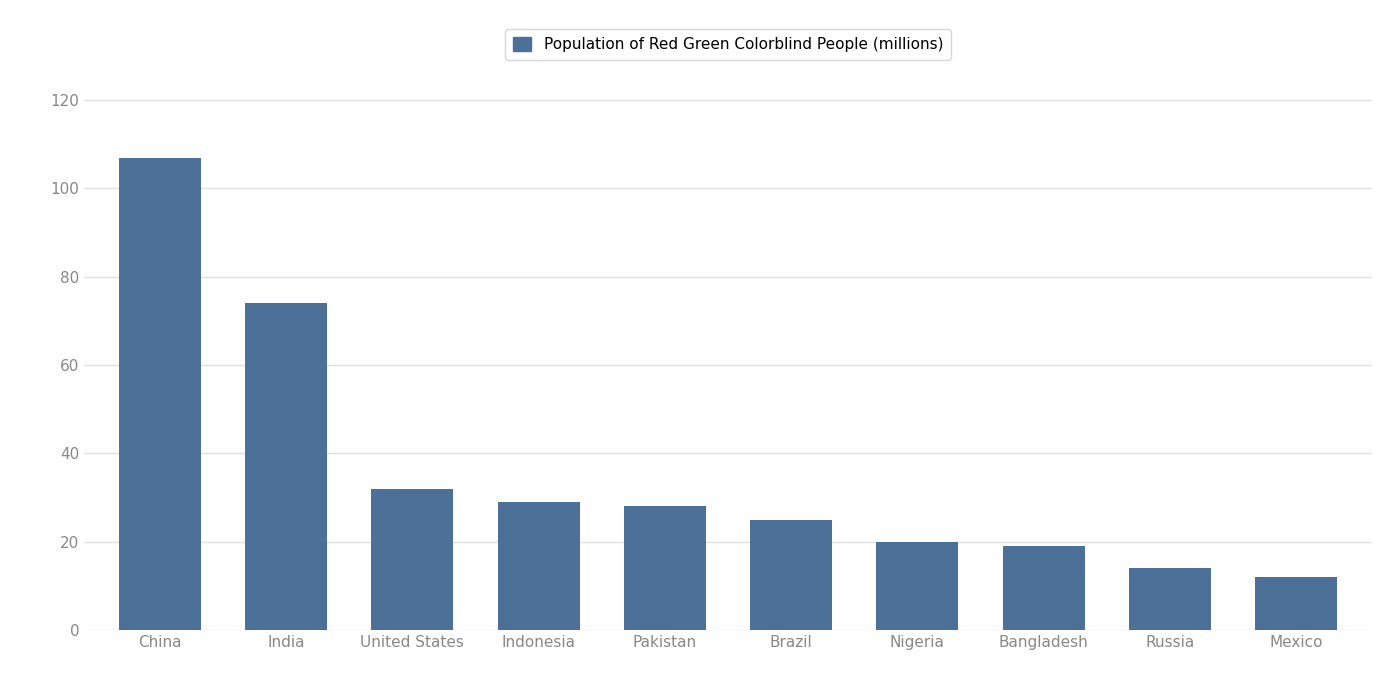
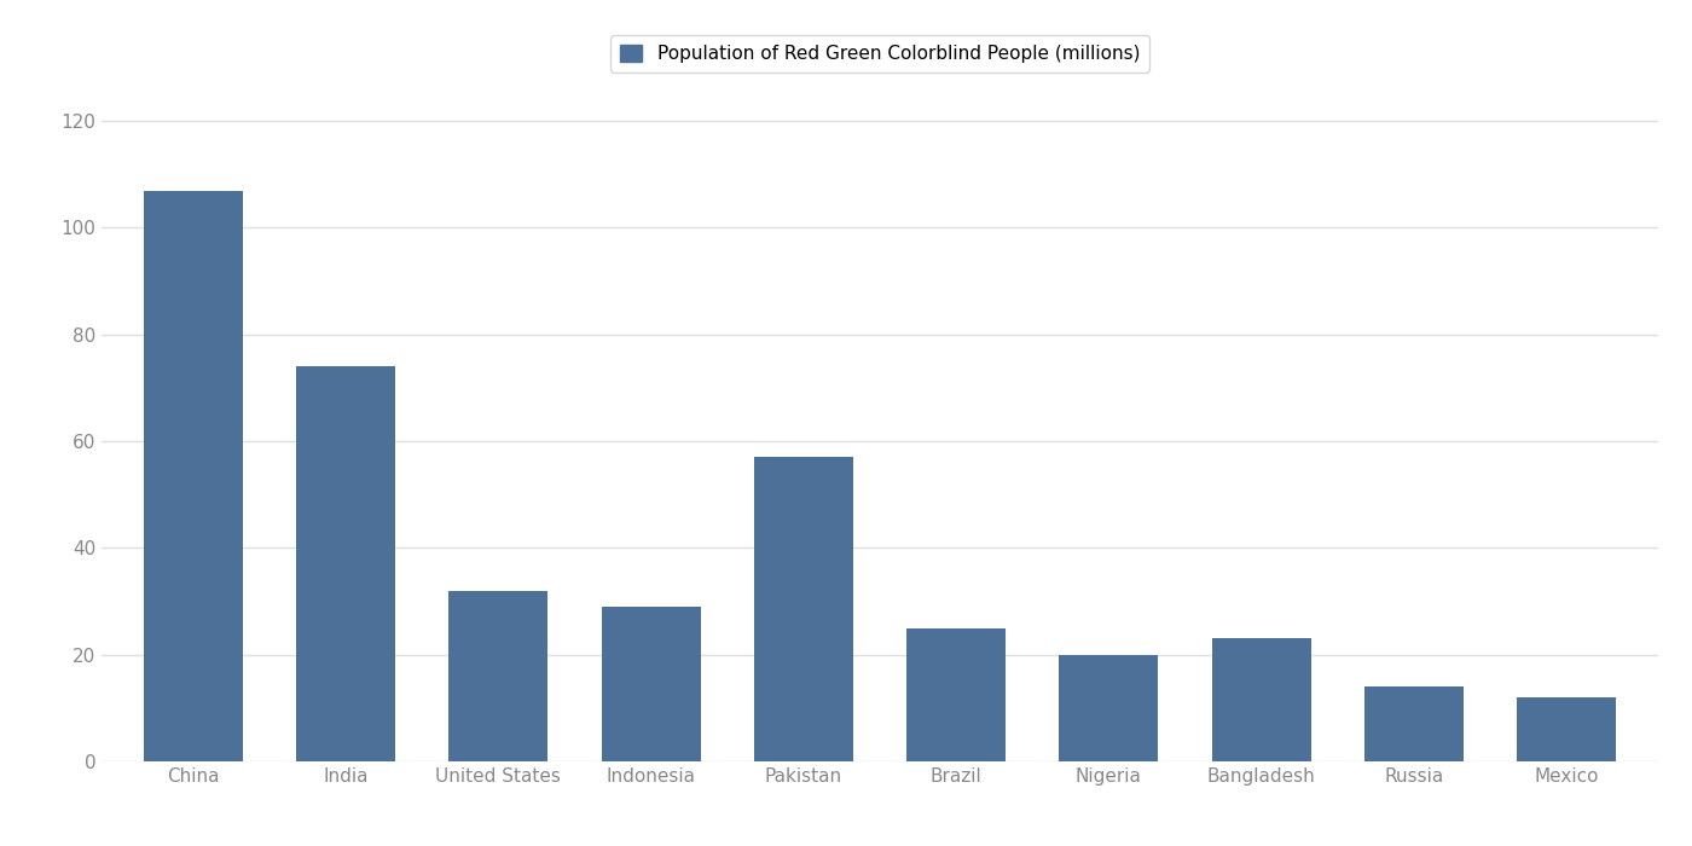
Pakistan: 28 -> 57
Bangladesh: 19 -> 23
